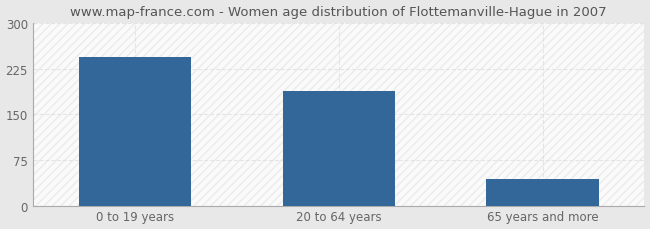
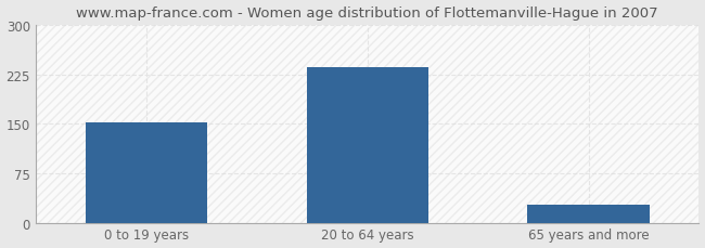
0 to 19 years: 244 -> 152
20 to 64 years: 188 -> 235
65 years and more: 44 -> 28
